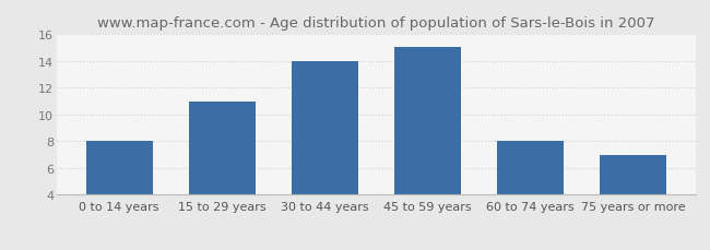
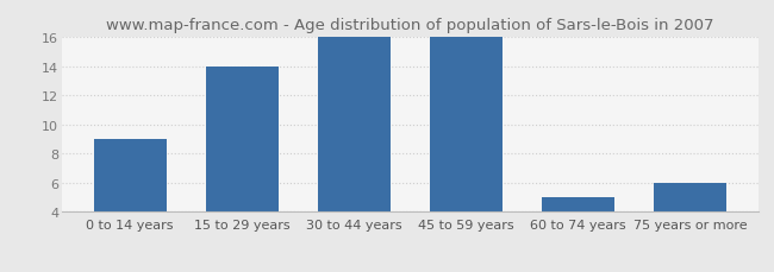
0 to 14 years: 8 -> 9
15 to 29 years: 11 -> 14
30 to 44 years: 14 -> 16
45 to 59 years: 15 -> 16
60 to 74 years: 8 -> 5
75 years or more: 7 -> 6
